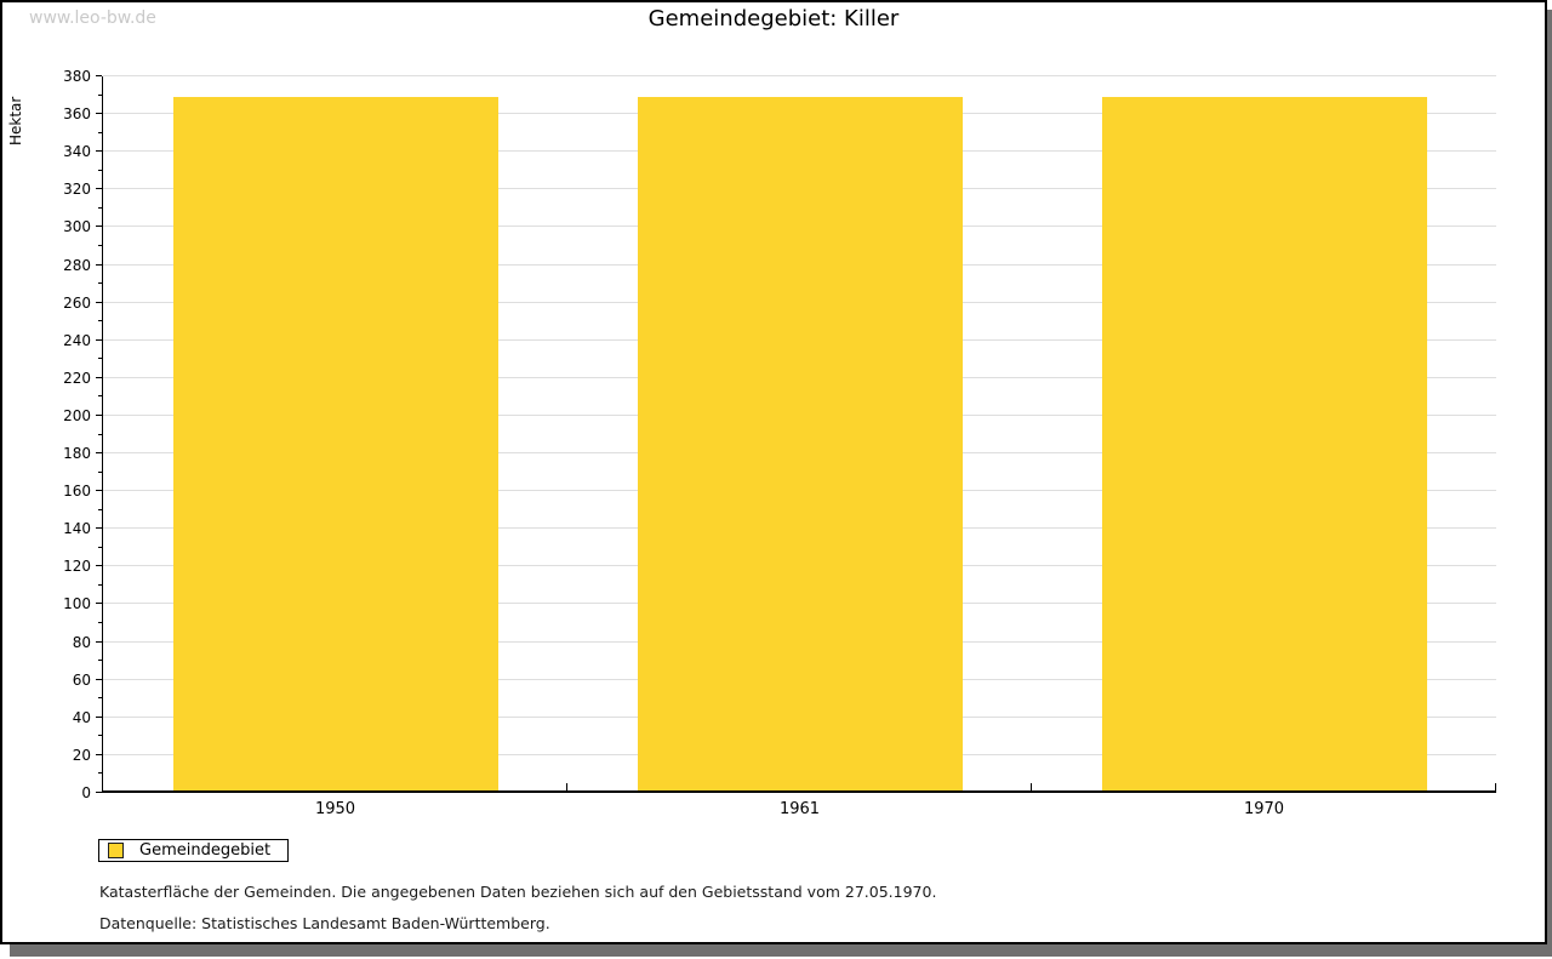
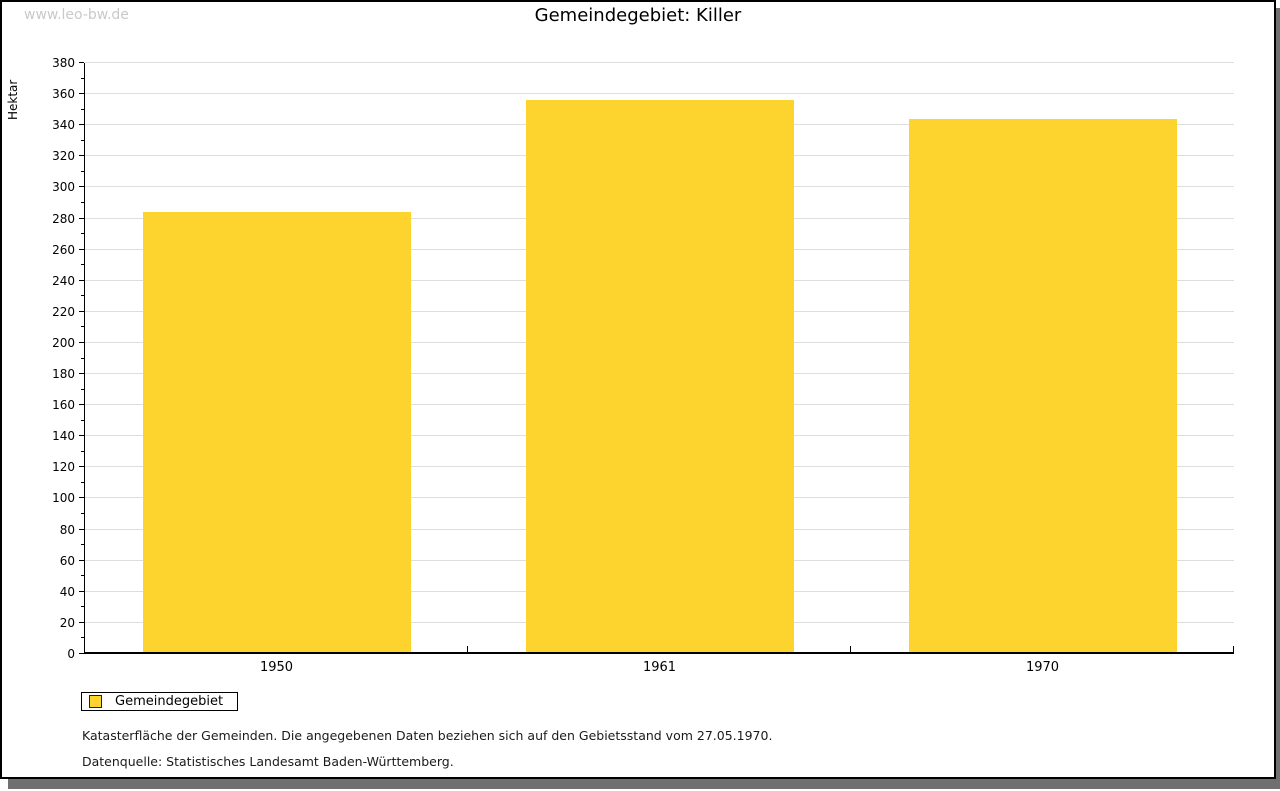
1950: 368 -> 283
1961: 368 -> 355
1970: 368 -> 343
